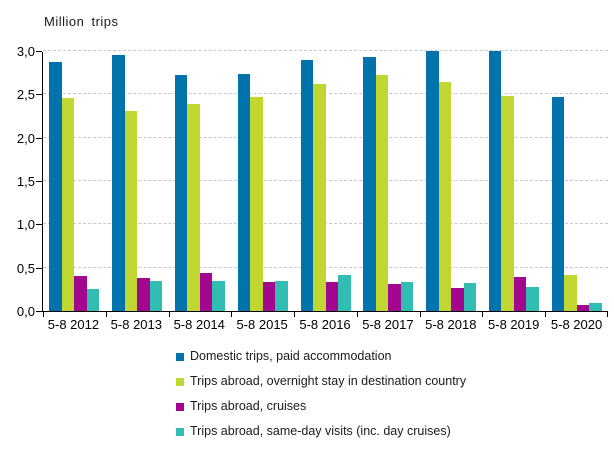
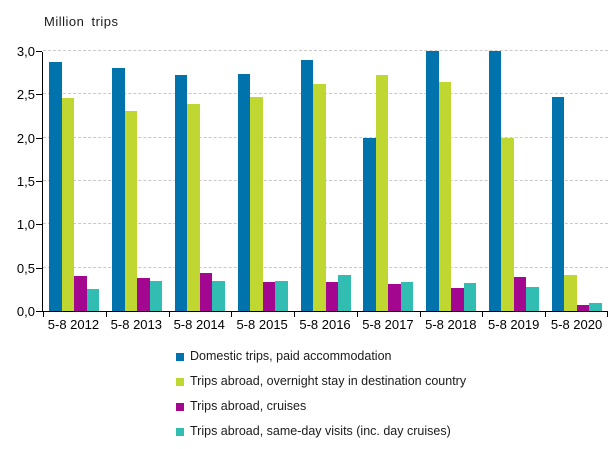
Domestic trips, paid accommodation/5-8 2013: 3,0 -> 2,8
Domestic trips, paid accommodation/5-8 2017: 2,9 -> 2,0
Trips abroad, overnight stay in destination country/5-8 2019: 2,5 -> 2,0
